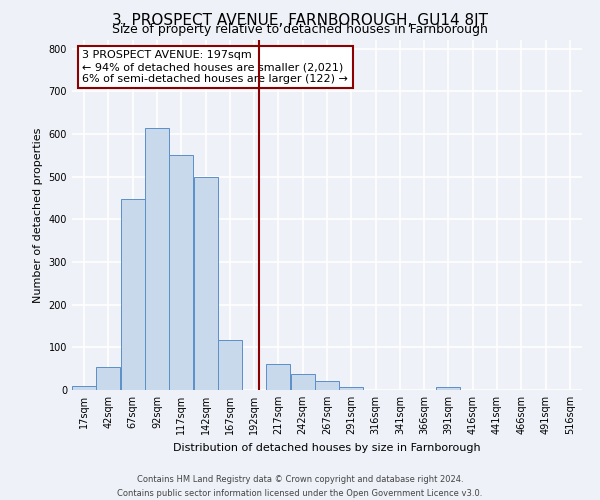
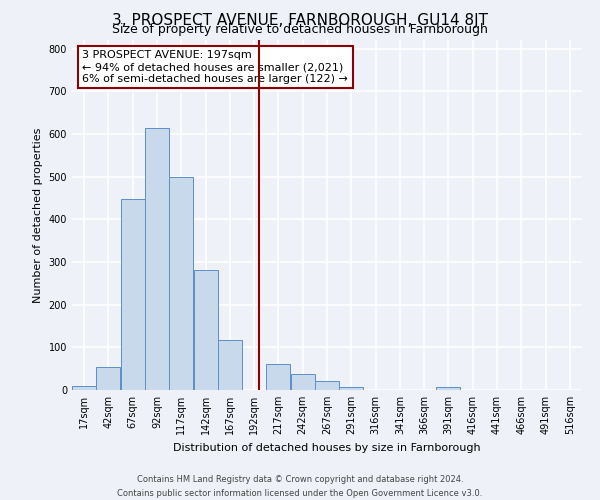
117sqm: 550 -> 500
142sqm: 500 -> 280
